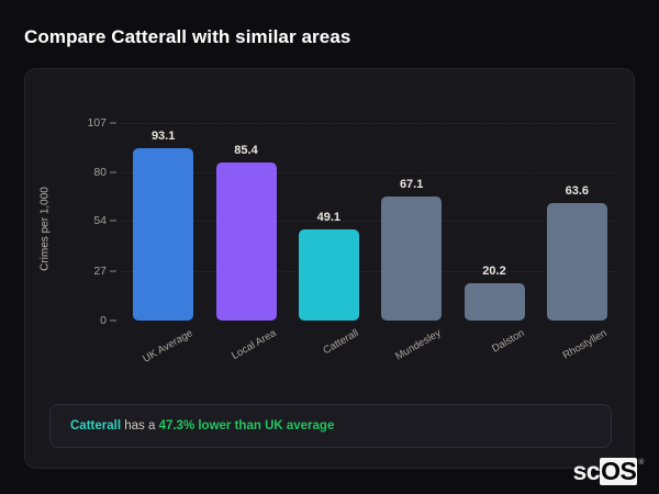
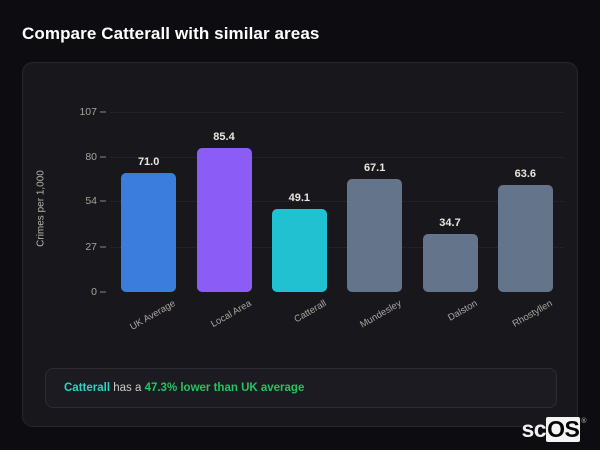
UK Average: 93.1 -> 71.0
Dalston: 20.2 -> 34.7
